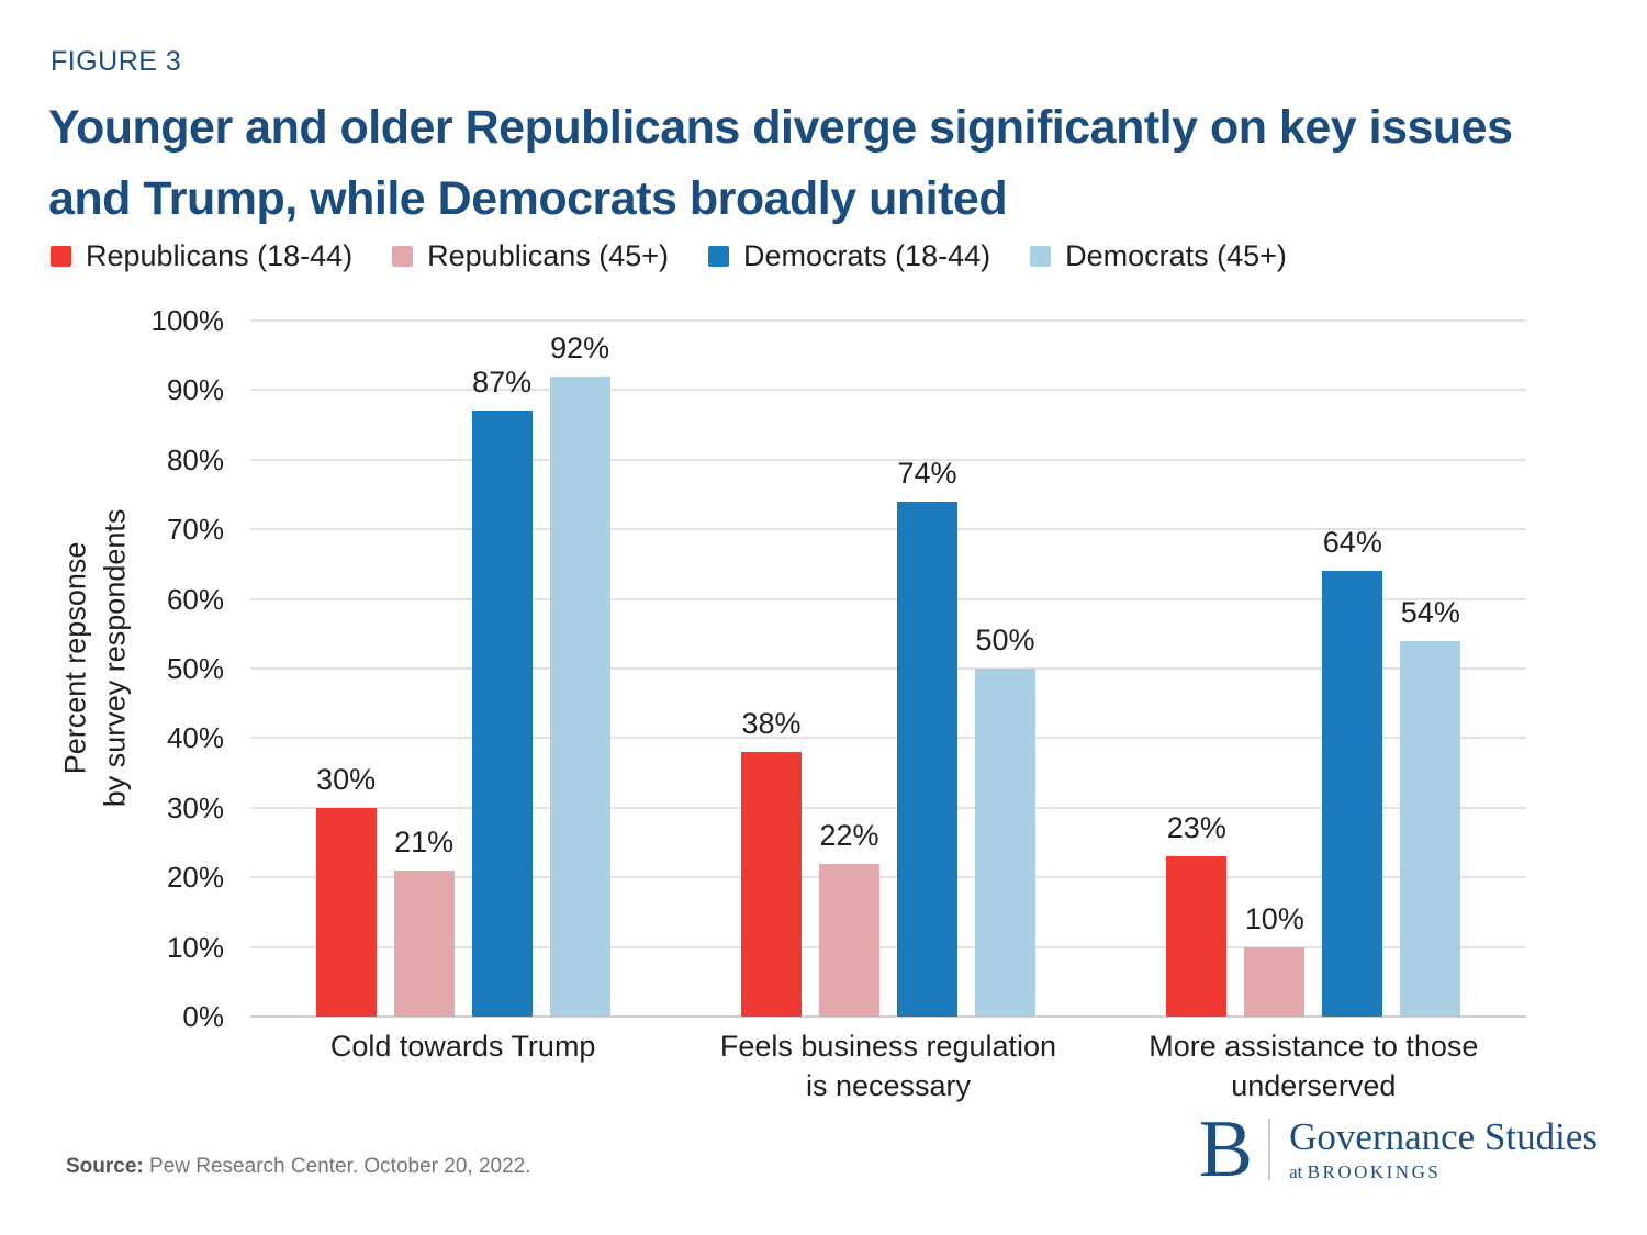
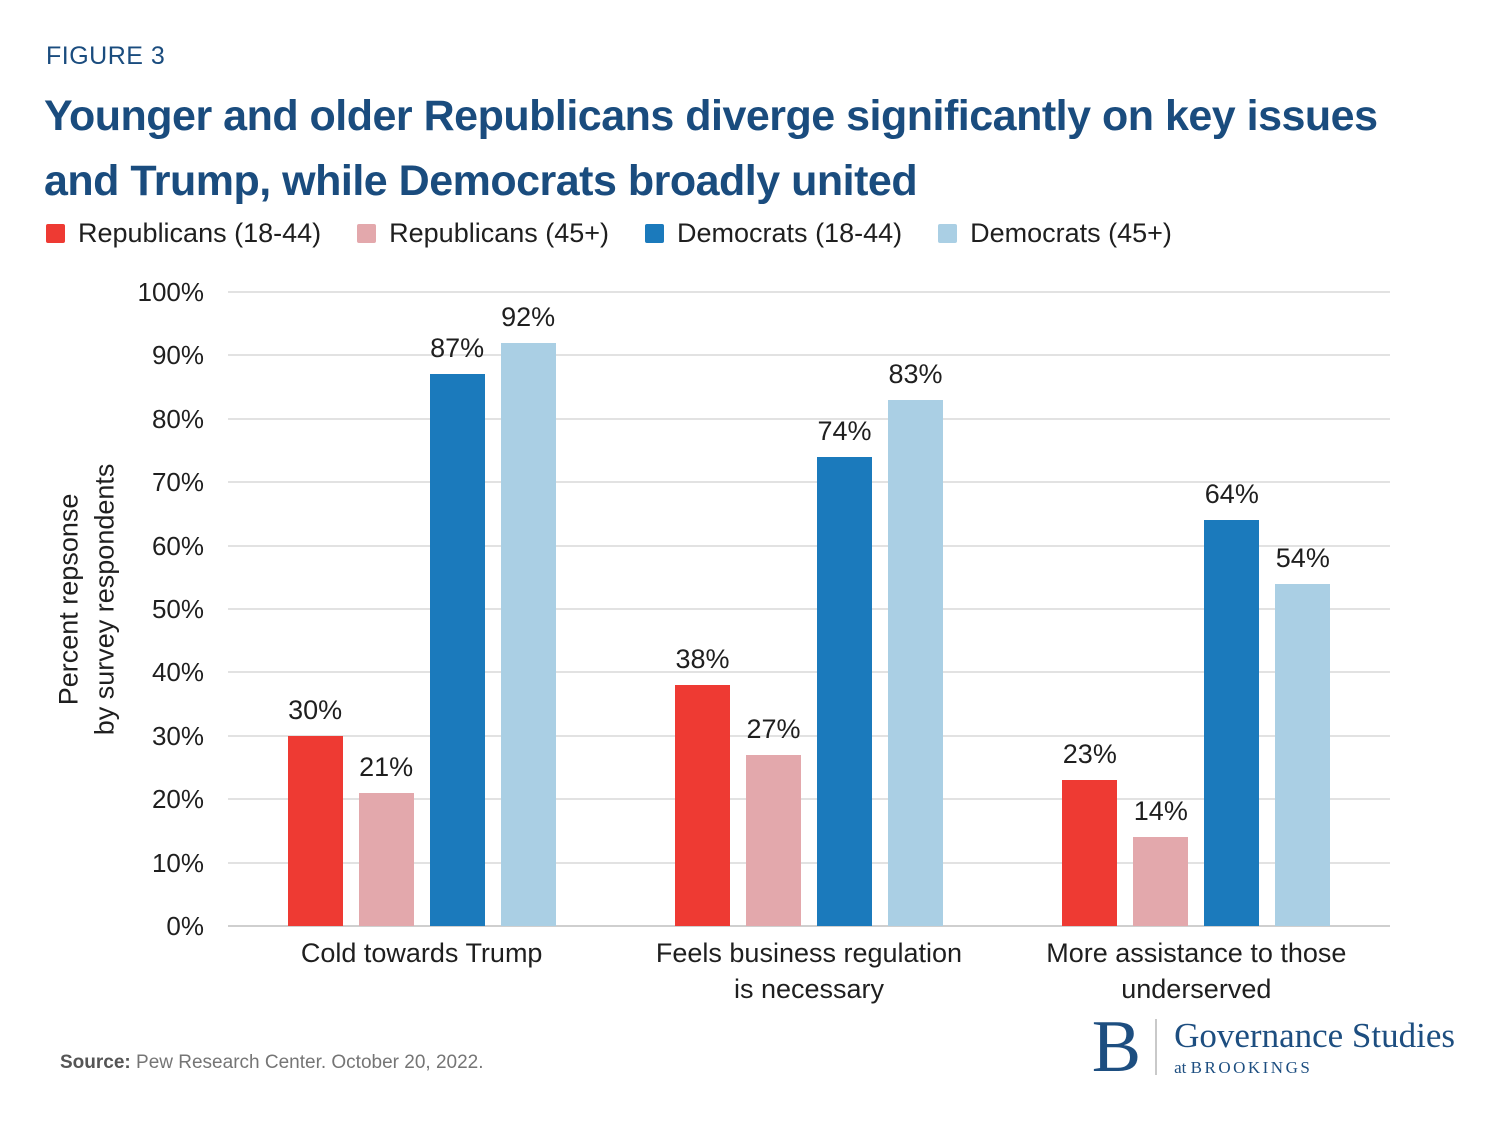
Republicans (45+)/Feels business regulation is necessary: 22% -> 27%
Democrats (45+)/Feels business regulation is necessary: 50% -> 83%
Republicans (45+)/More assistance to those underserved: 10% -> 14%
